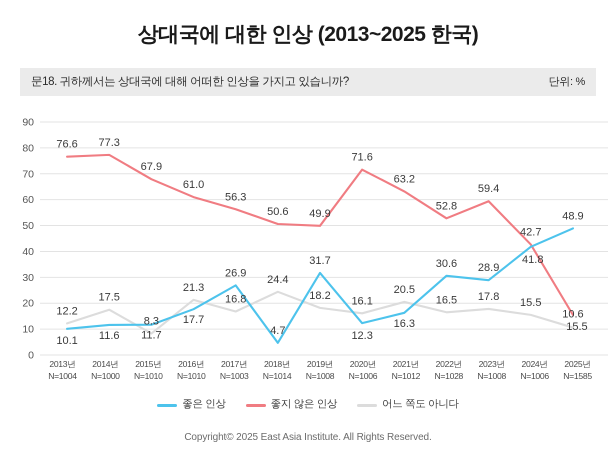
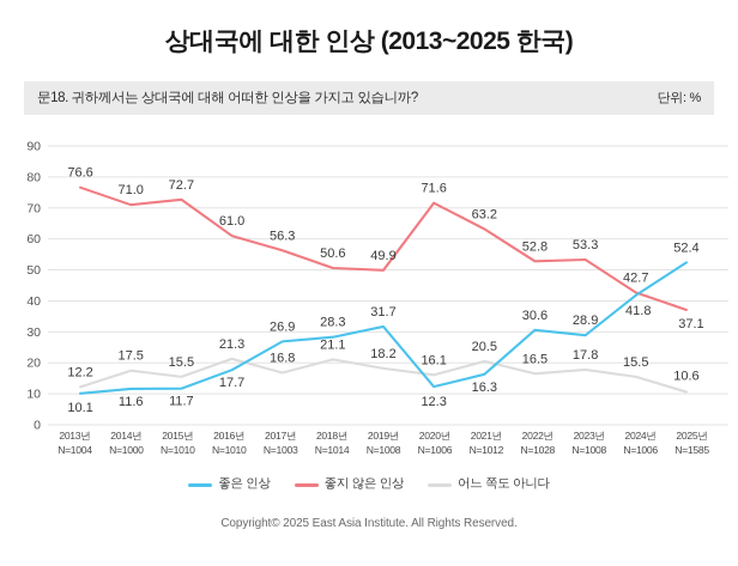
좋지 않은 인상/2014년: 77.3 -> 71.0
좋지 않은 인상/2015년: 67.9 -> 72.7
어느 쪽도 아니다/2015년: 8.3 -> 15.5
좋은 인상/2018년: 4.7 -> 28.3
어느 쪽도 아니다/2018년: 24.4 -> 21.1
좋지 않은 인상/2023년: 59.4 -> 53.3
좋은 인상/2025년: 48.9 -> 52.4
좋지 않은 인상/2025년: 15.5 -> 37.1
